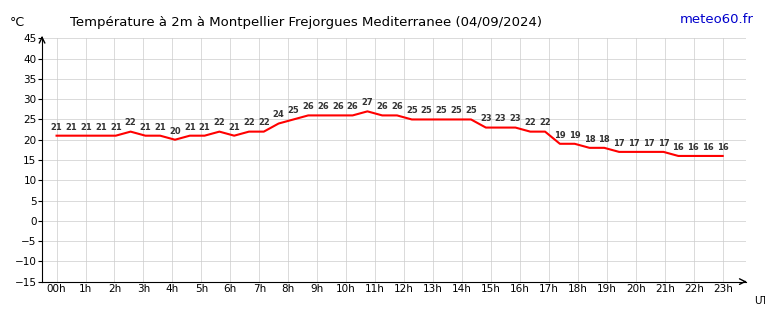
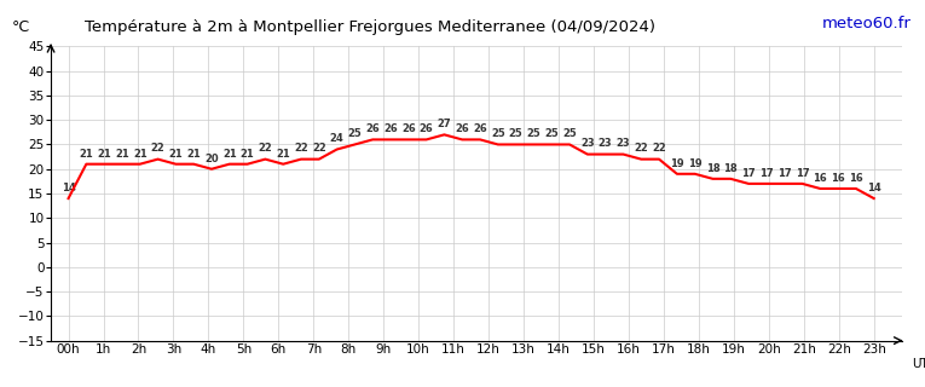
00h: 21 -> 14
23h: 16 -> 14
